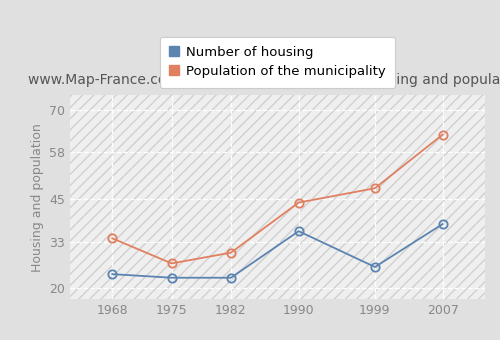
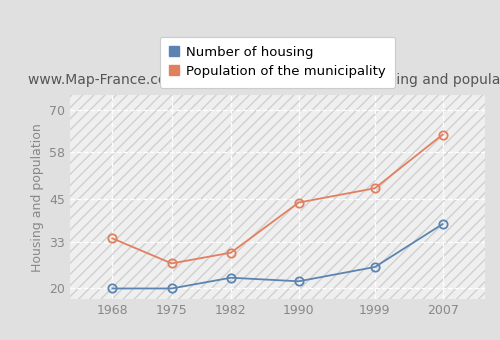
Number of housing/1968: 24 -> 20
Number of housing/1975: 23 -> 20
Number of housing/1990: 36 -> 22
